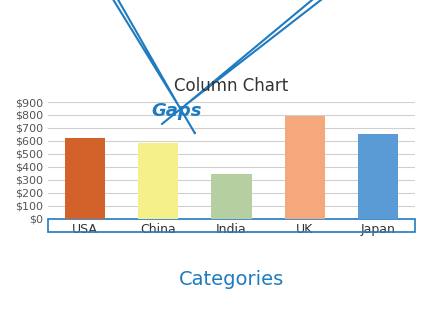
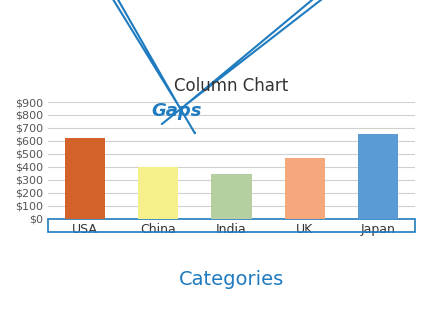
China: $580 -> $400
UK: $790 -> $470
